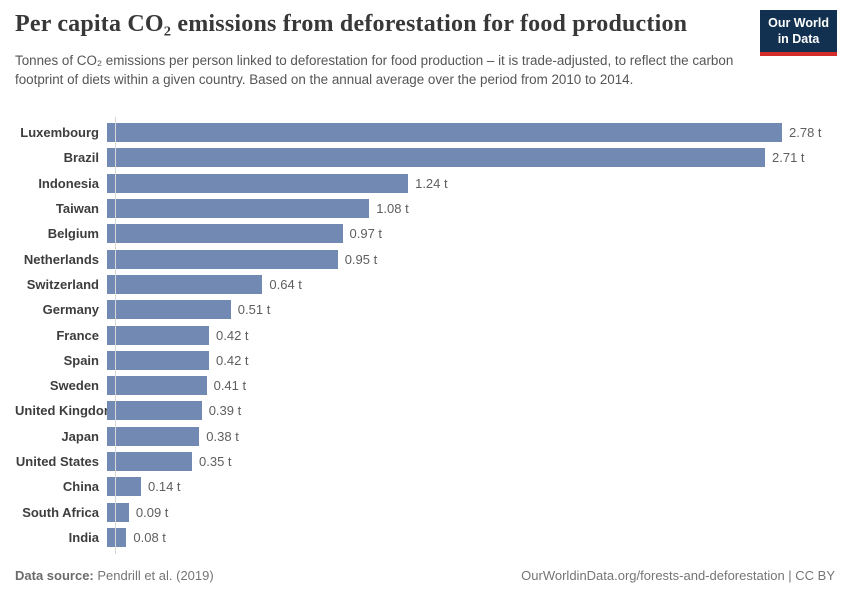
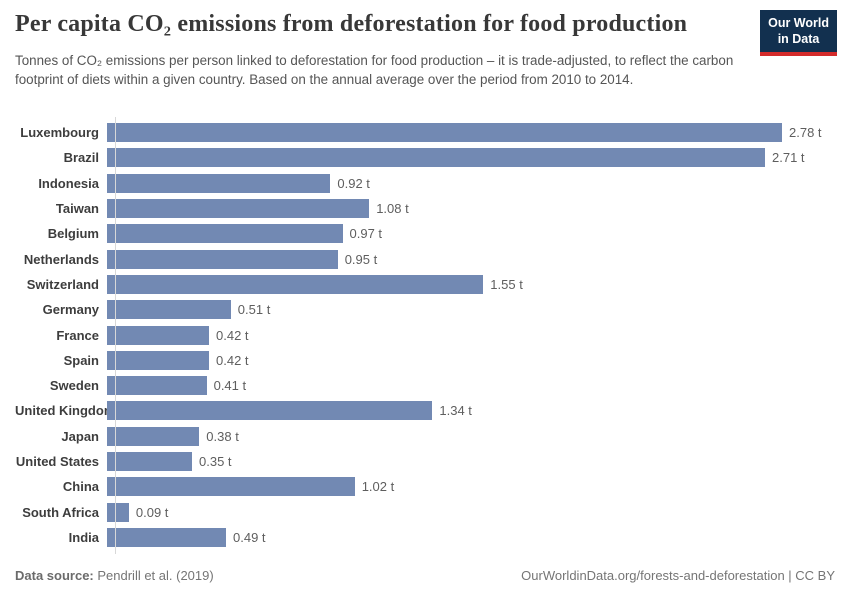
Indonesia: 1.24 -> 0.92
Switzerland: 0.64 -> 1.55
United Kingdom: 0.39 -> 1.34
China: 0.14 -> 1.02
India: 0.08 -> 0.49
